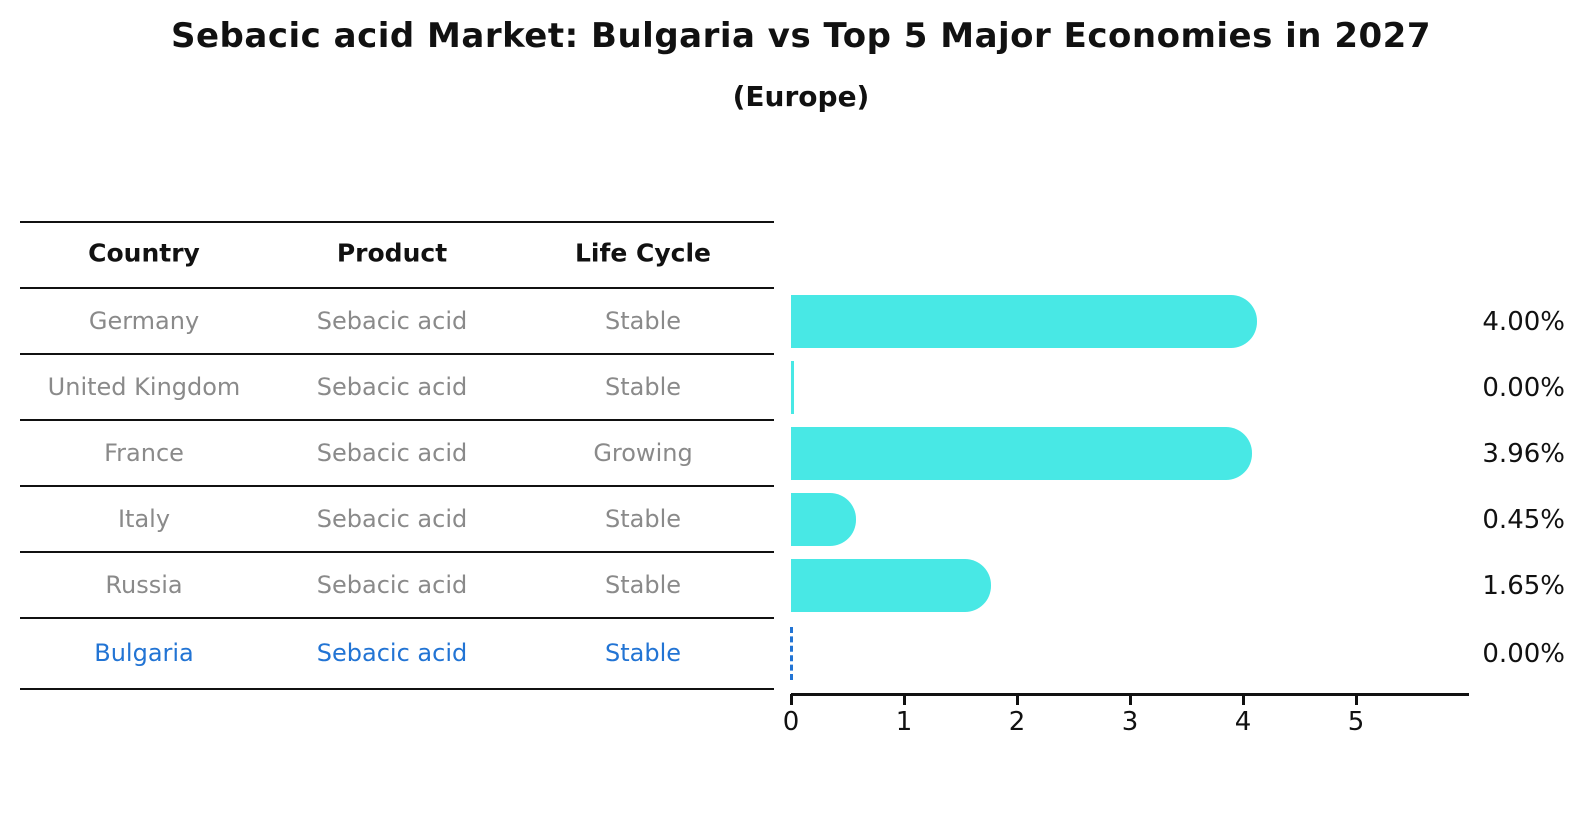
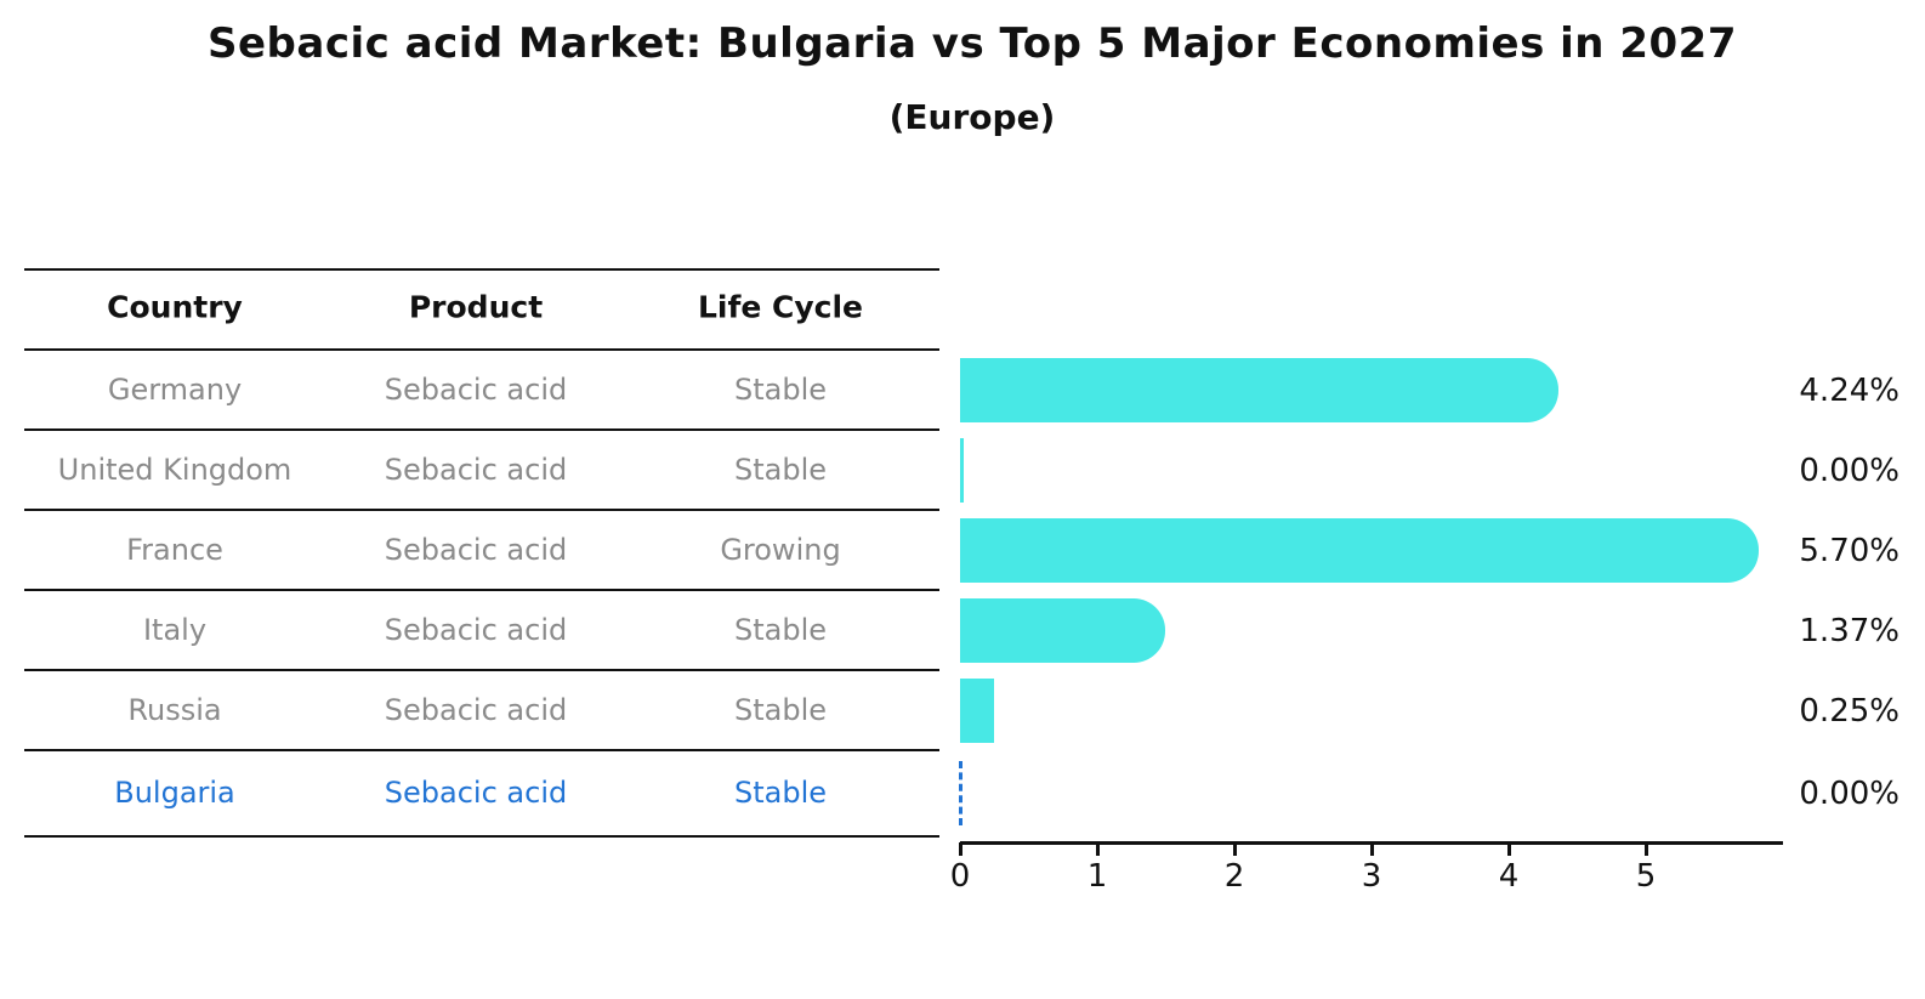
Germany: 4.00% -> 4.24%
France: 3.96% -> 5.70%
Italy: 0.45% -> 1.37%
Russia: 1.65% -> 0.25%
